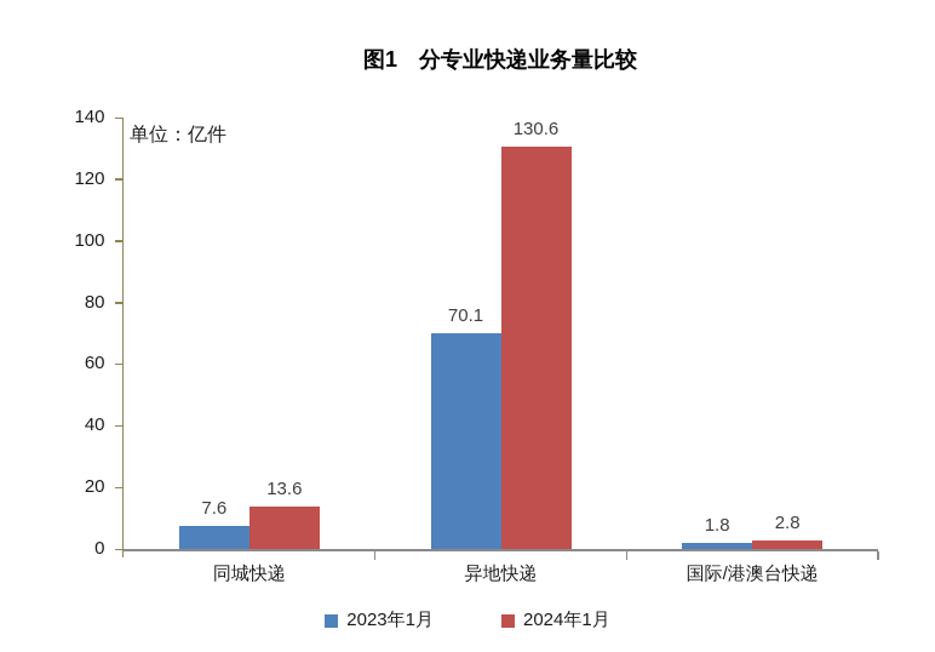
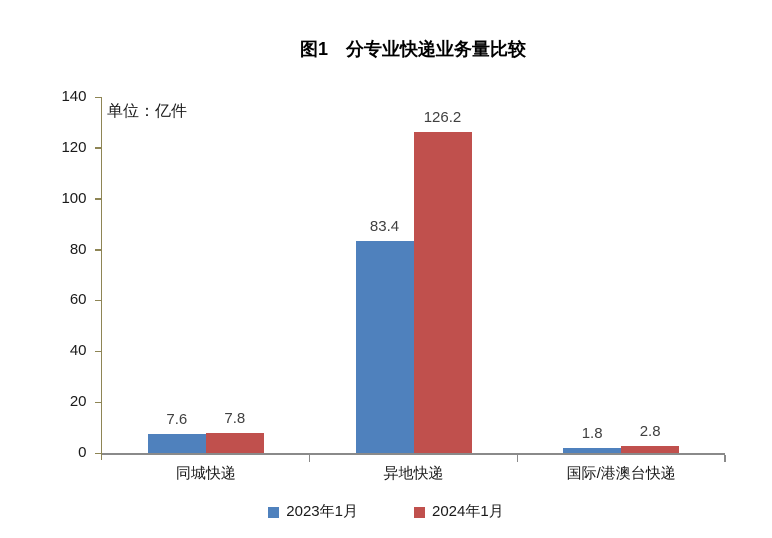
2024年1月/同城快递: 13.6 -> 7.8
2023年1月/异地快递: 70.1 -> 83.4
2024年1月/异地快递: 130.6 -> 126.2
